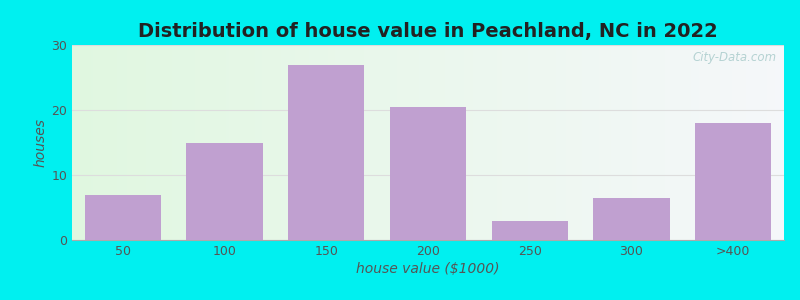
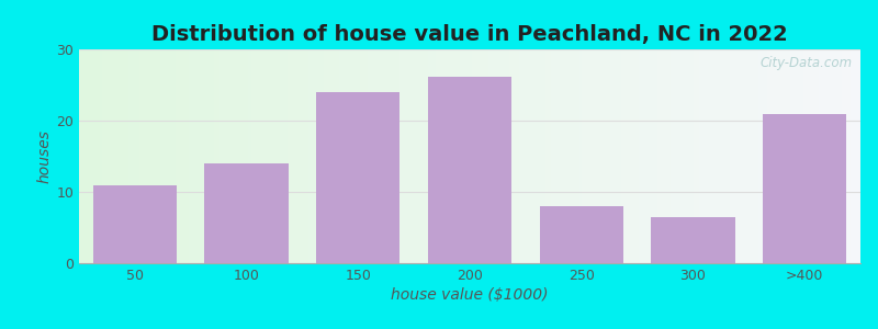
50: 7.0 -> 11.0
100: 15.0 -> 14.0
150: 27.0 -> 24.0
200: 20.5 -> 26.2
250: 3.0 -> 8.0
>400: 18.0 -> 21.0
